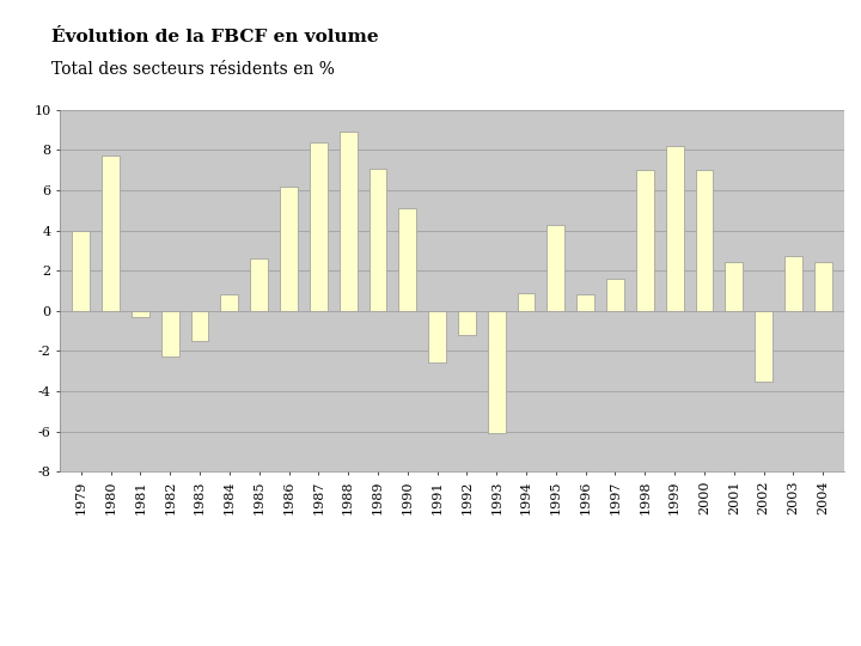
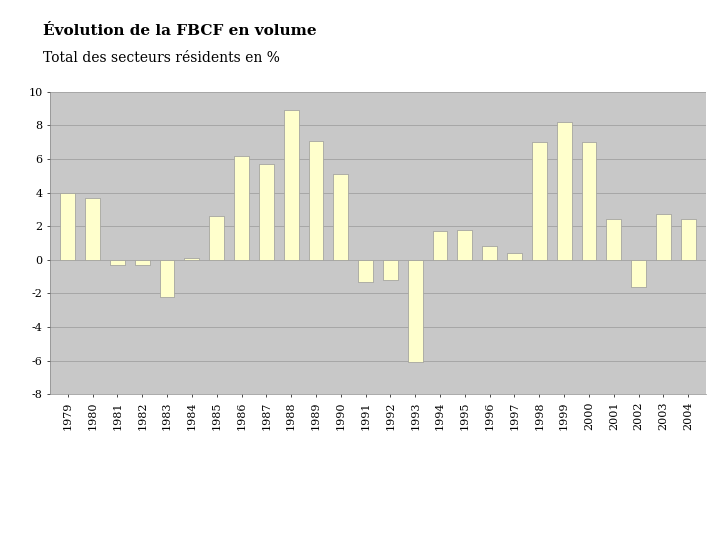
1980: 7.7 -> 3.7
1982: -2.3 -> -0.3
1983: -1.5 -> -2.2
1984: 0.8 -> 0.1
1987: 8.4 -> 5.7
1991: -2.6 -> -1.3
1994: 0.9 -> 1.7
1995: 4.3 -> 1.8
1997: 1.6 -> 0.4
2002: -3.5 -> -1.6
